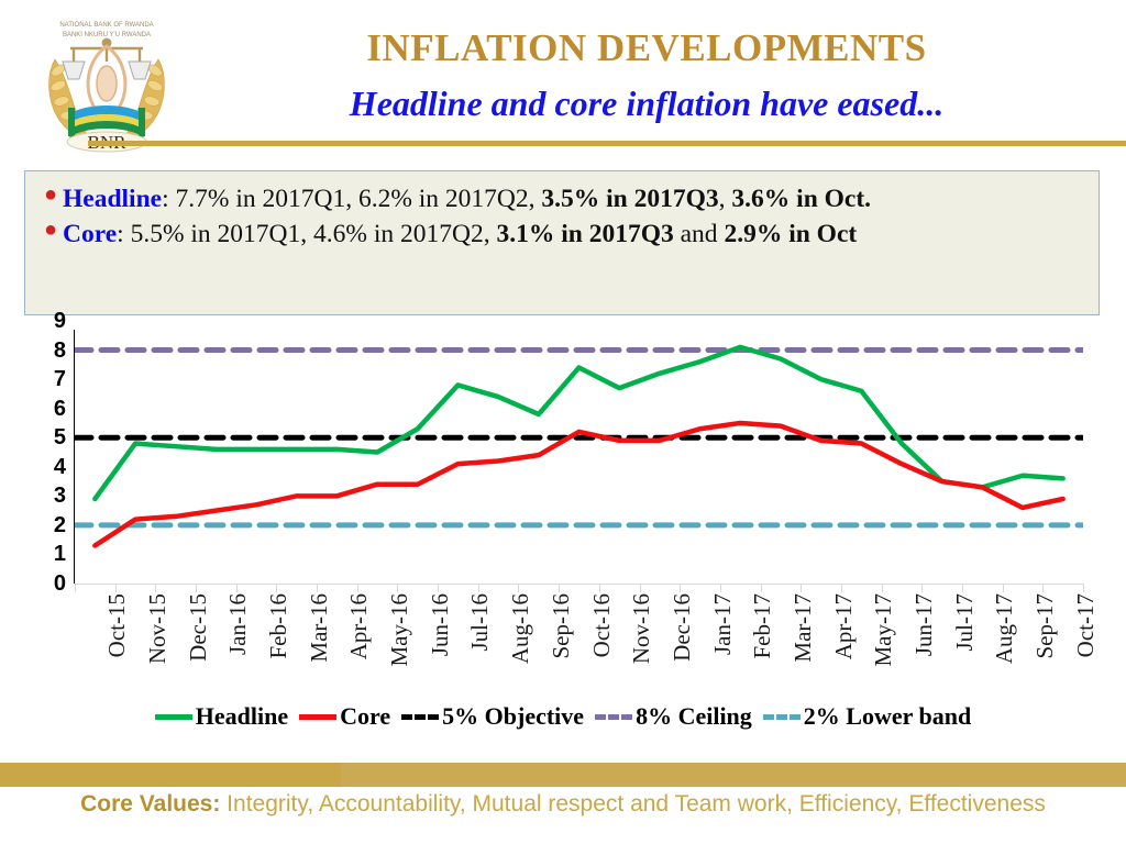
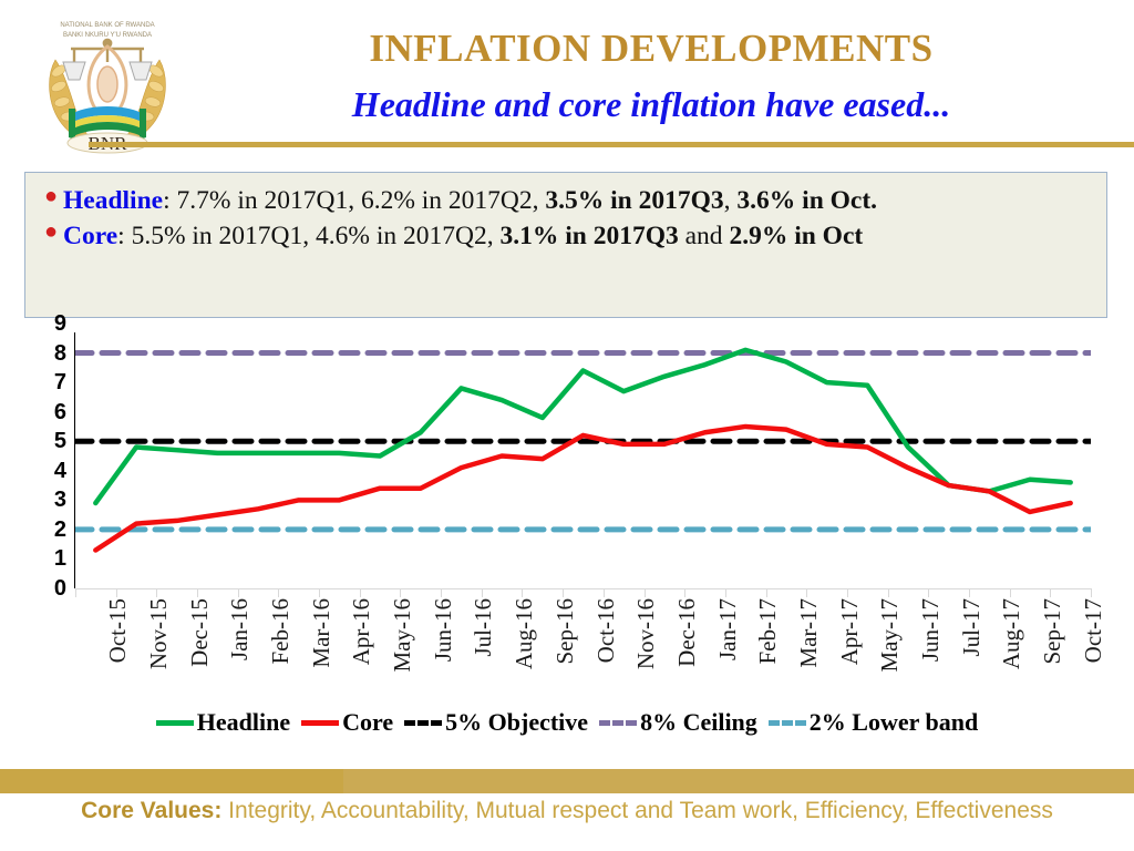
Core/Aug-16: 4.2 -> 4.5
Headline/May-17: 6.6 -> 6.9
